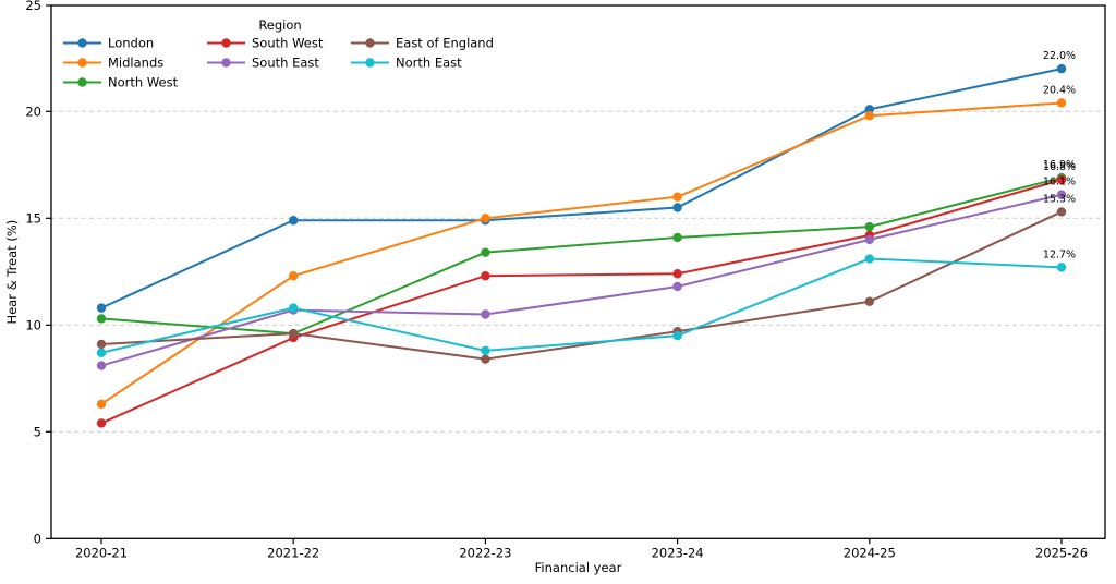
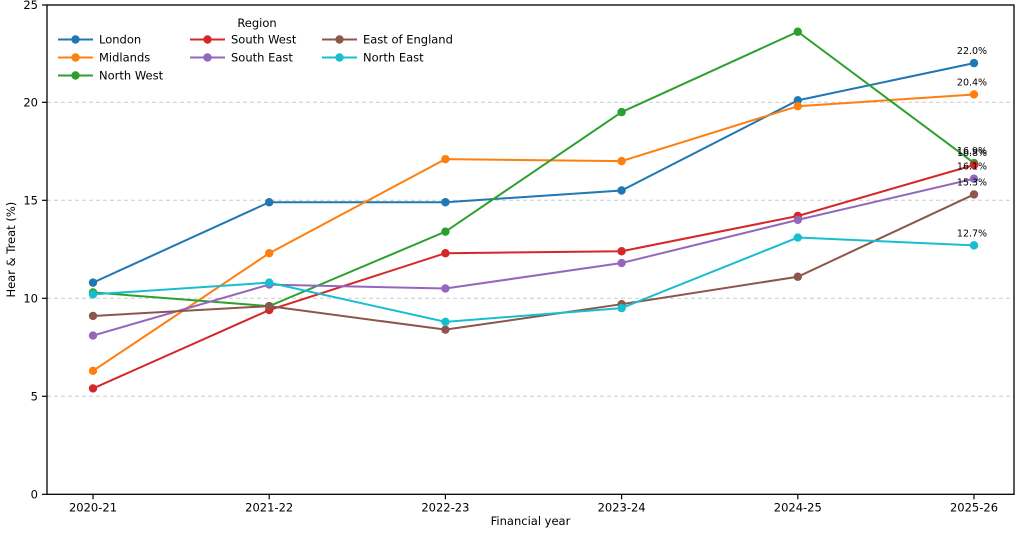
North East/2020-21: 8.7 -> 10.2
Midlands/2022-23: 15.0 -> 17.1
Midlands/2023-24: 16.0 -> 17.0
North West/2023-24: 14.1 -> 19.5
North West/2024-25: 14.6 -> 23.6
